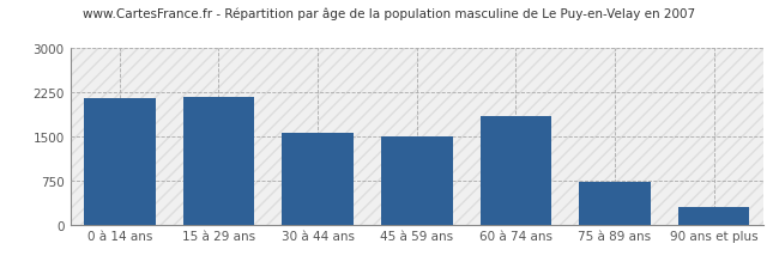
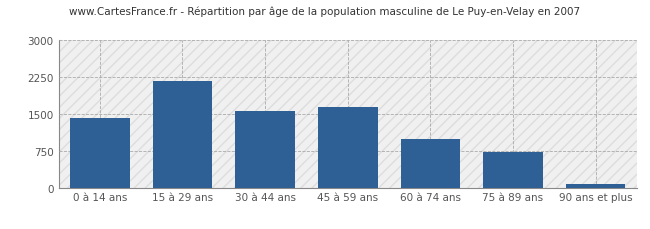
0 à 14 ans: 2150 -> 1420
45 à 59 ans: 1500 -> 1650
60 à 74 ans: 1850 -> 1000
90 ans et plus: 300 -> 80
